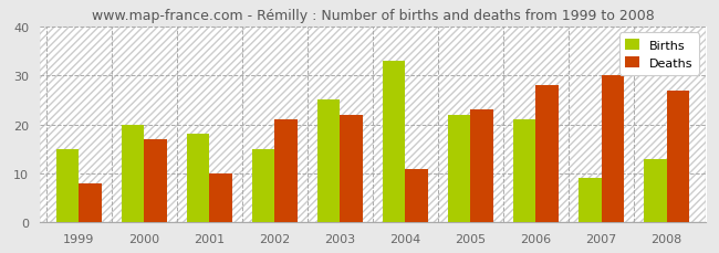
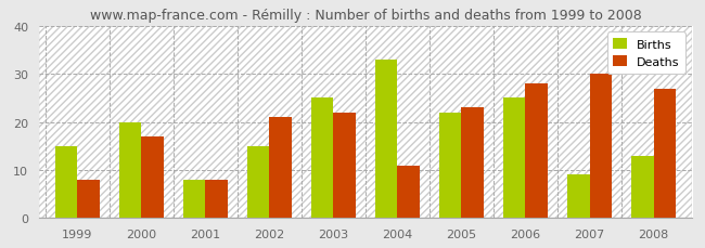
Births/2001: 18 -> 8
Deaths/2001: 10 -> 8
Births/2006: 21 -> 25
